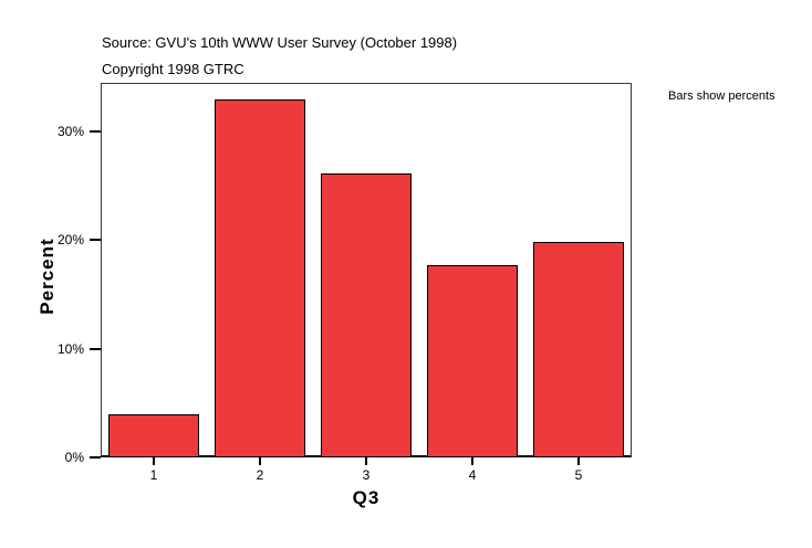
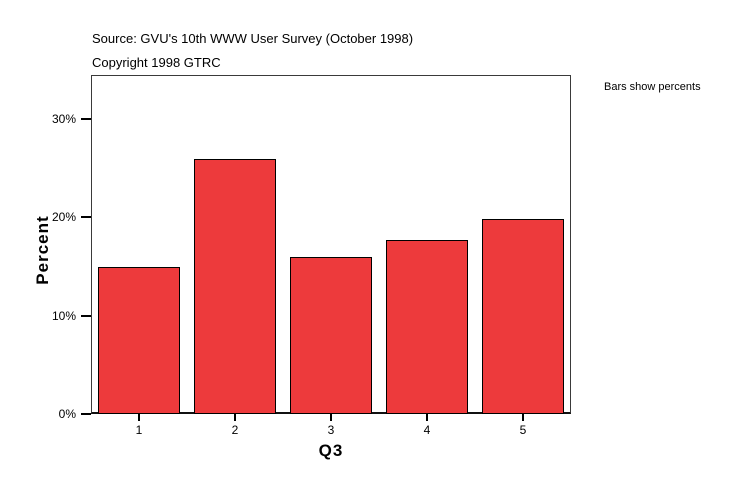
1: 4% -> 15%
2: 33% -> 26%
3: 26% -> 16%
